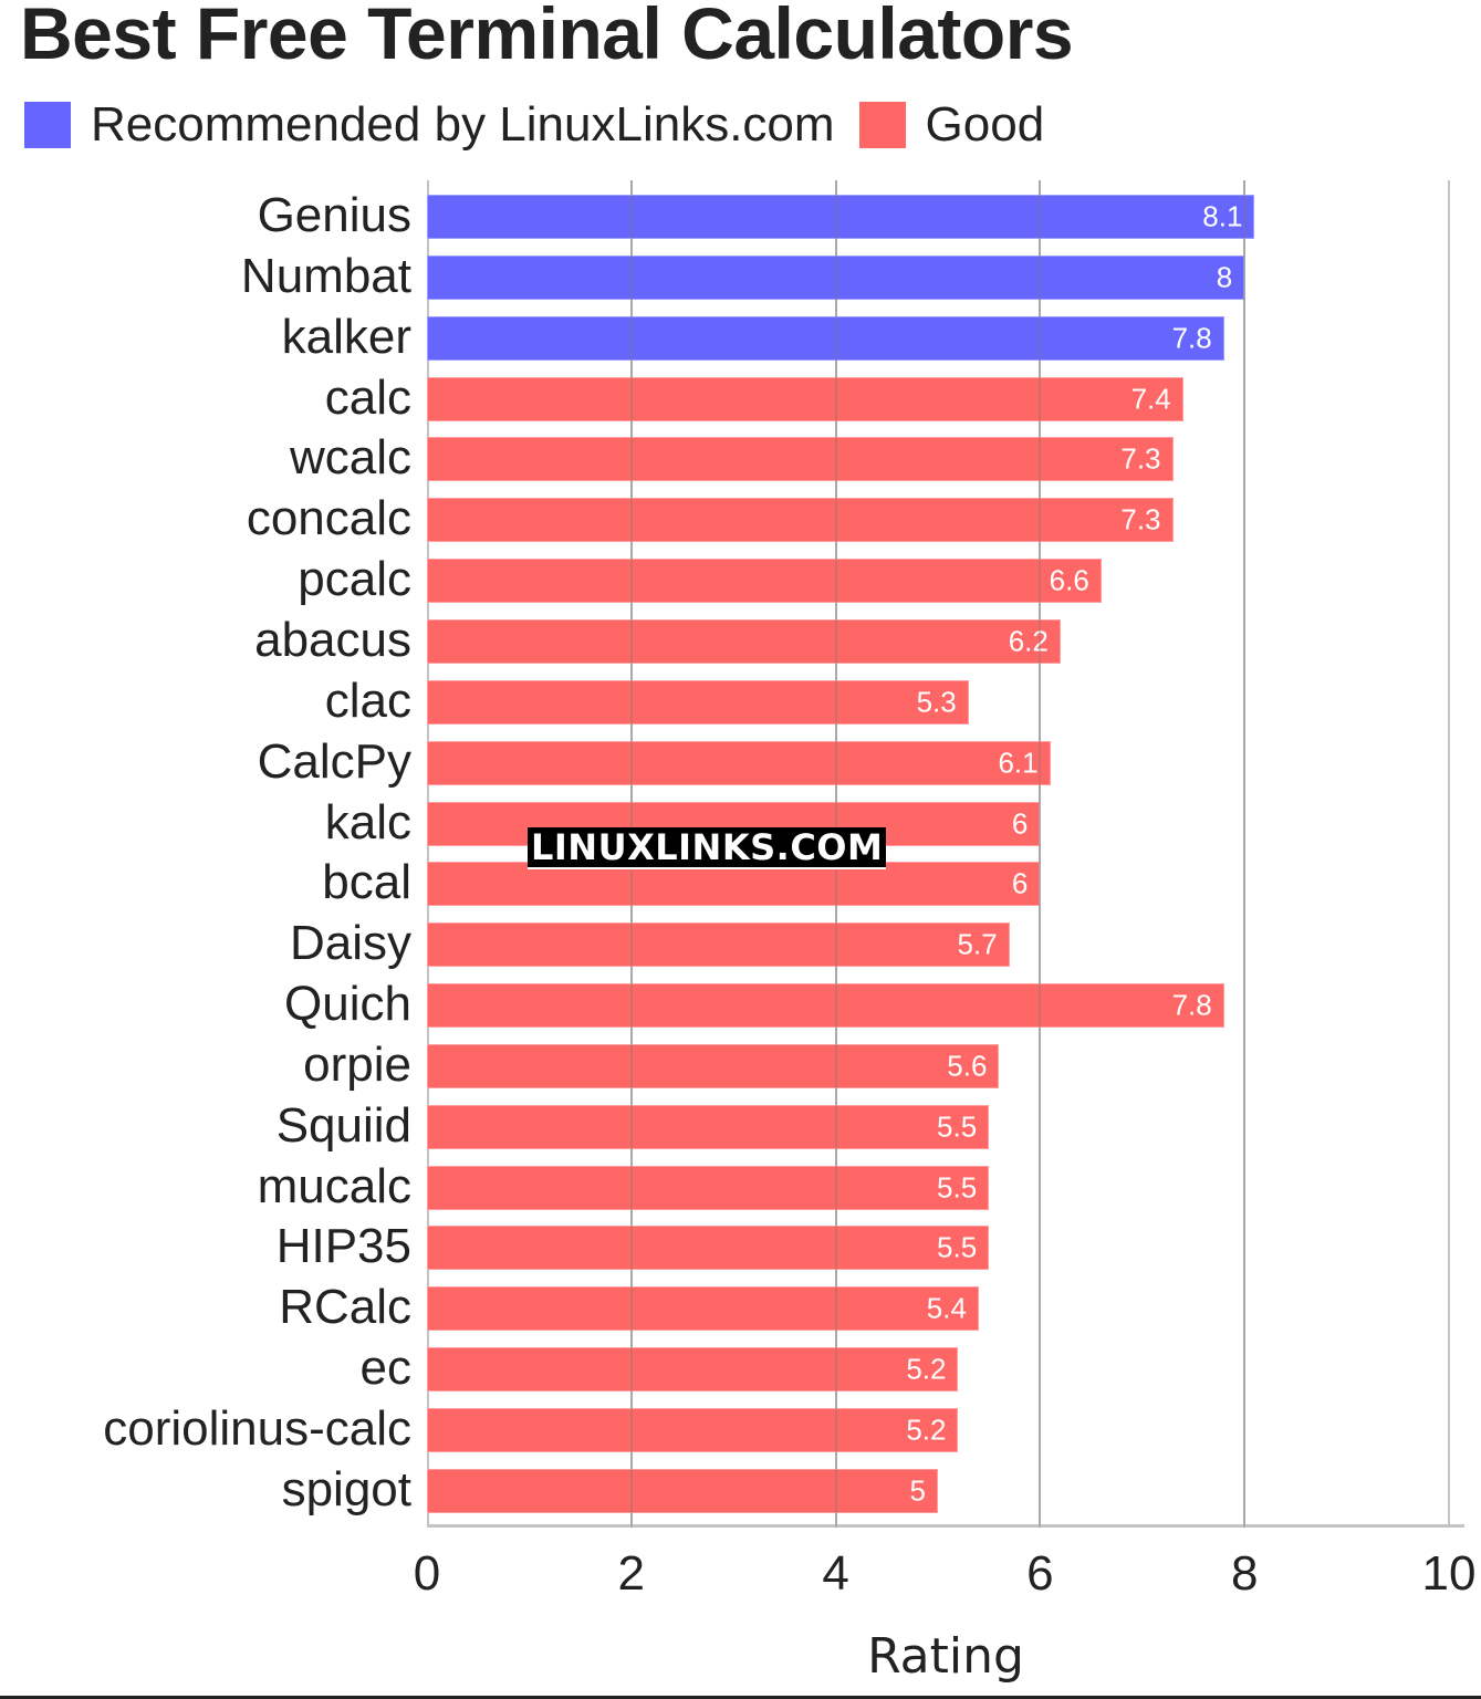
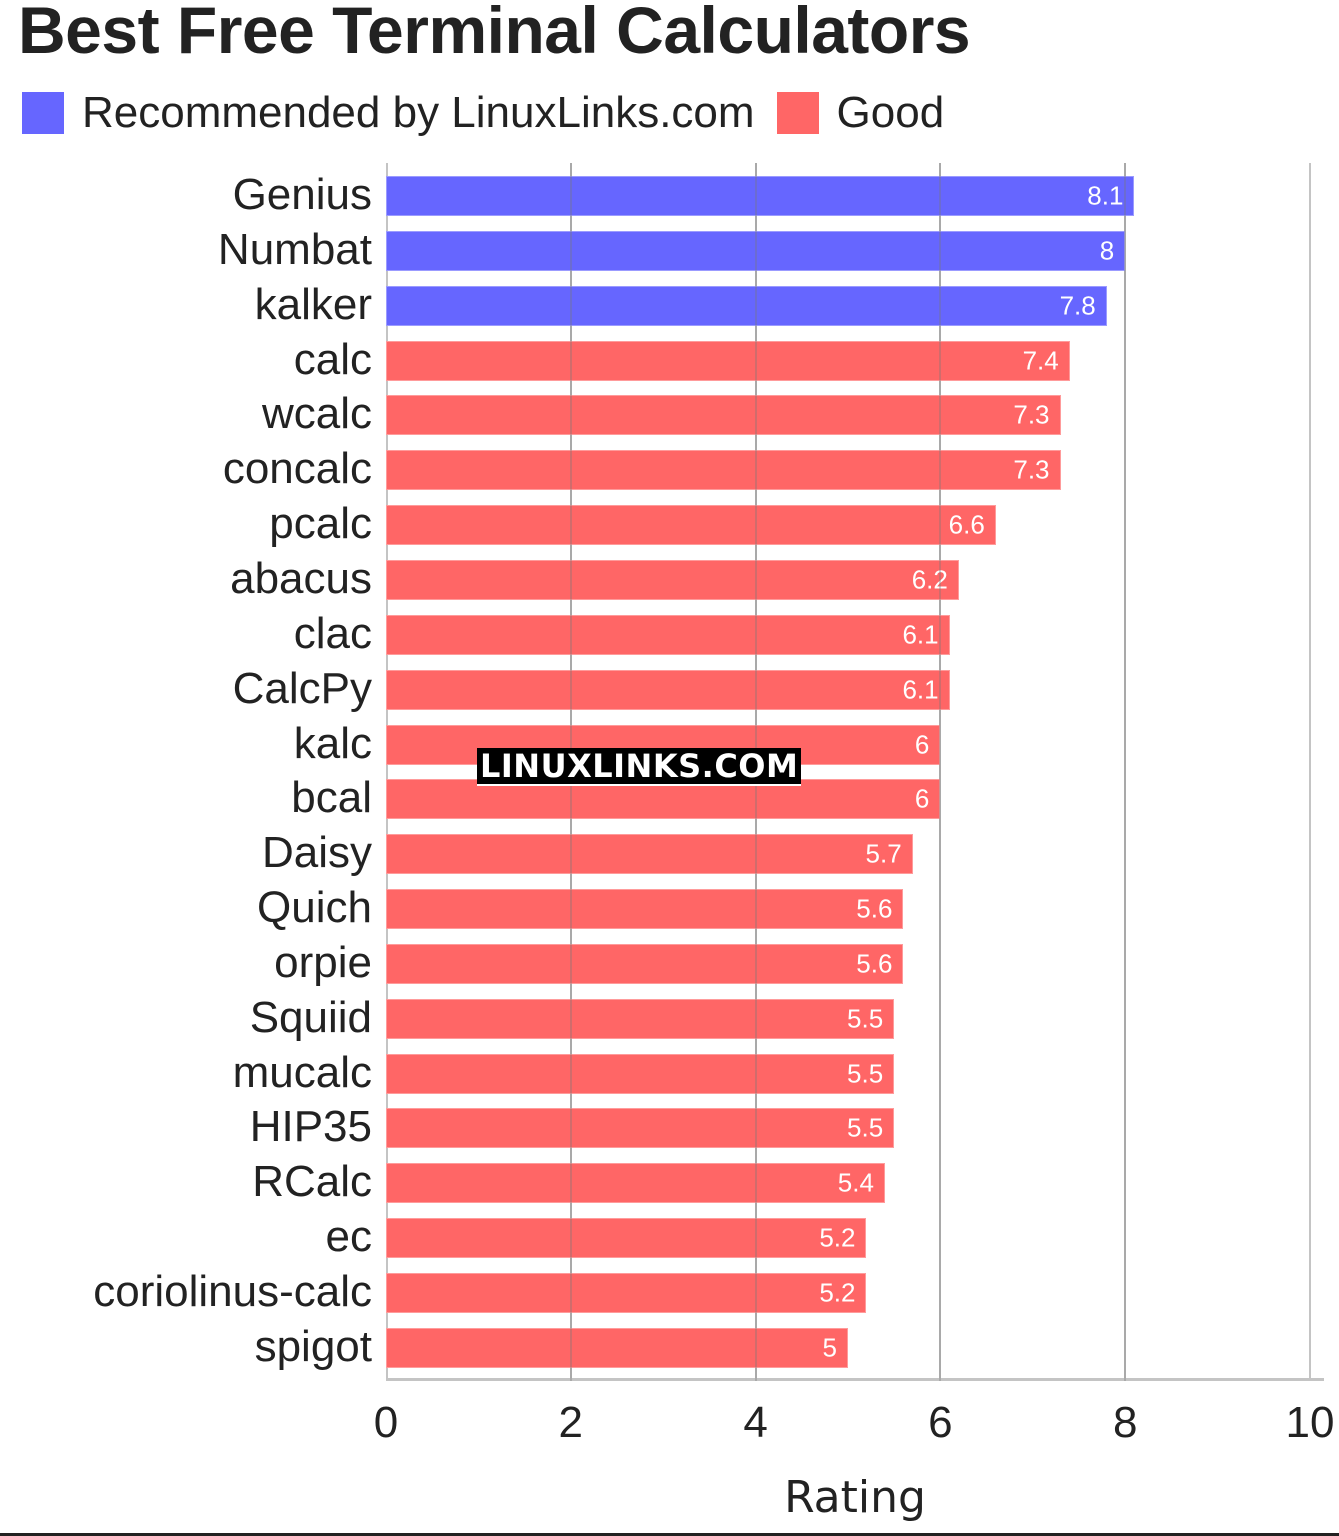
clac: 5.3 -> 6.1
Quich: 7.8 -> 5.6
